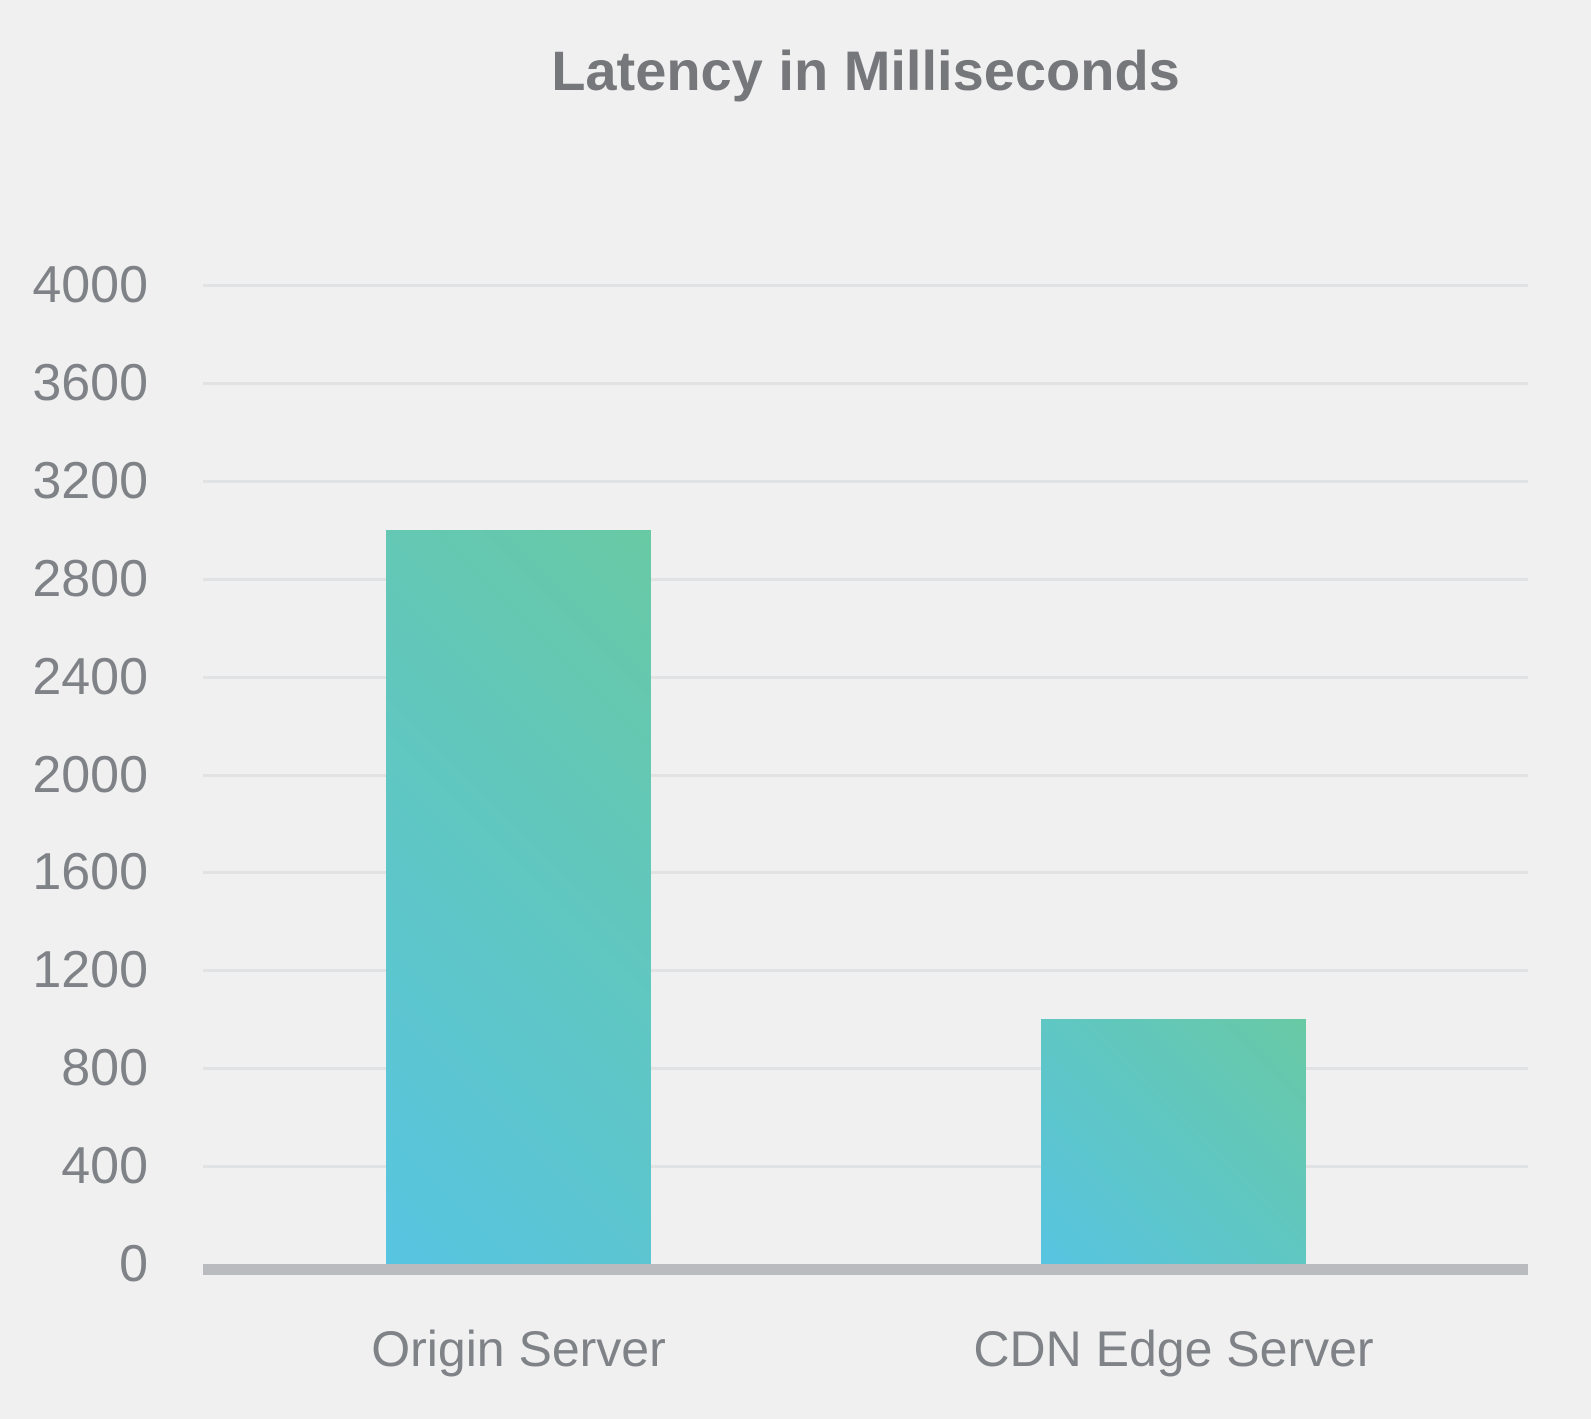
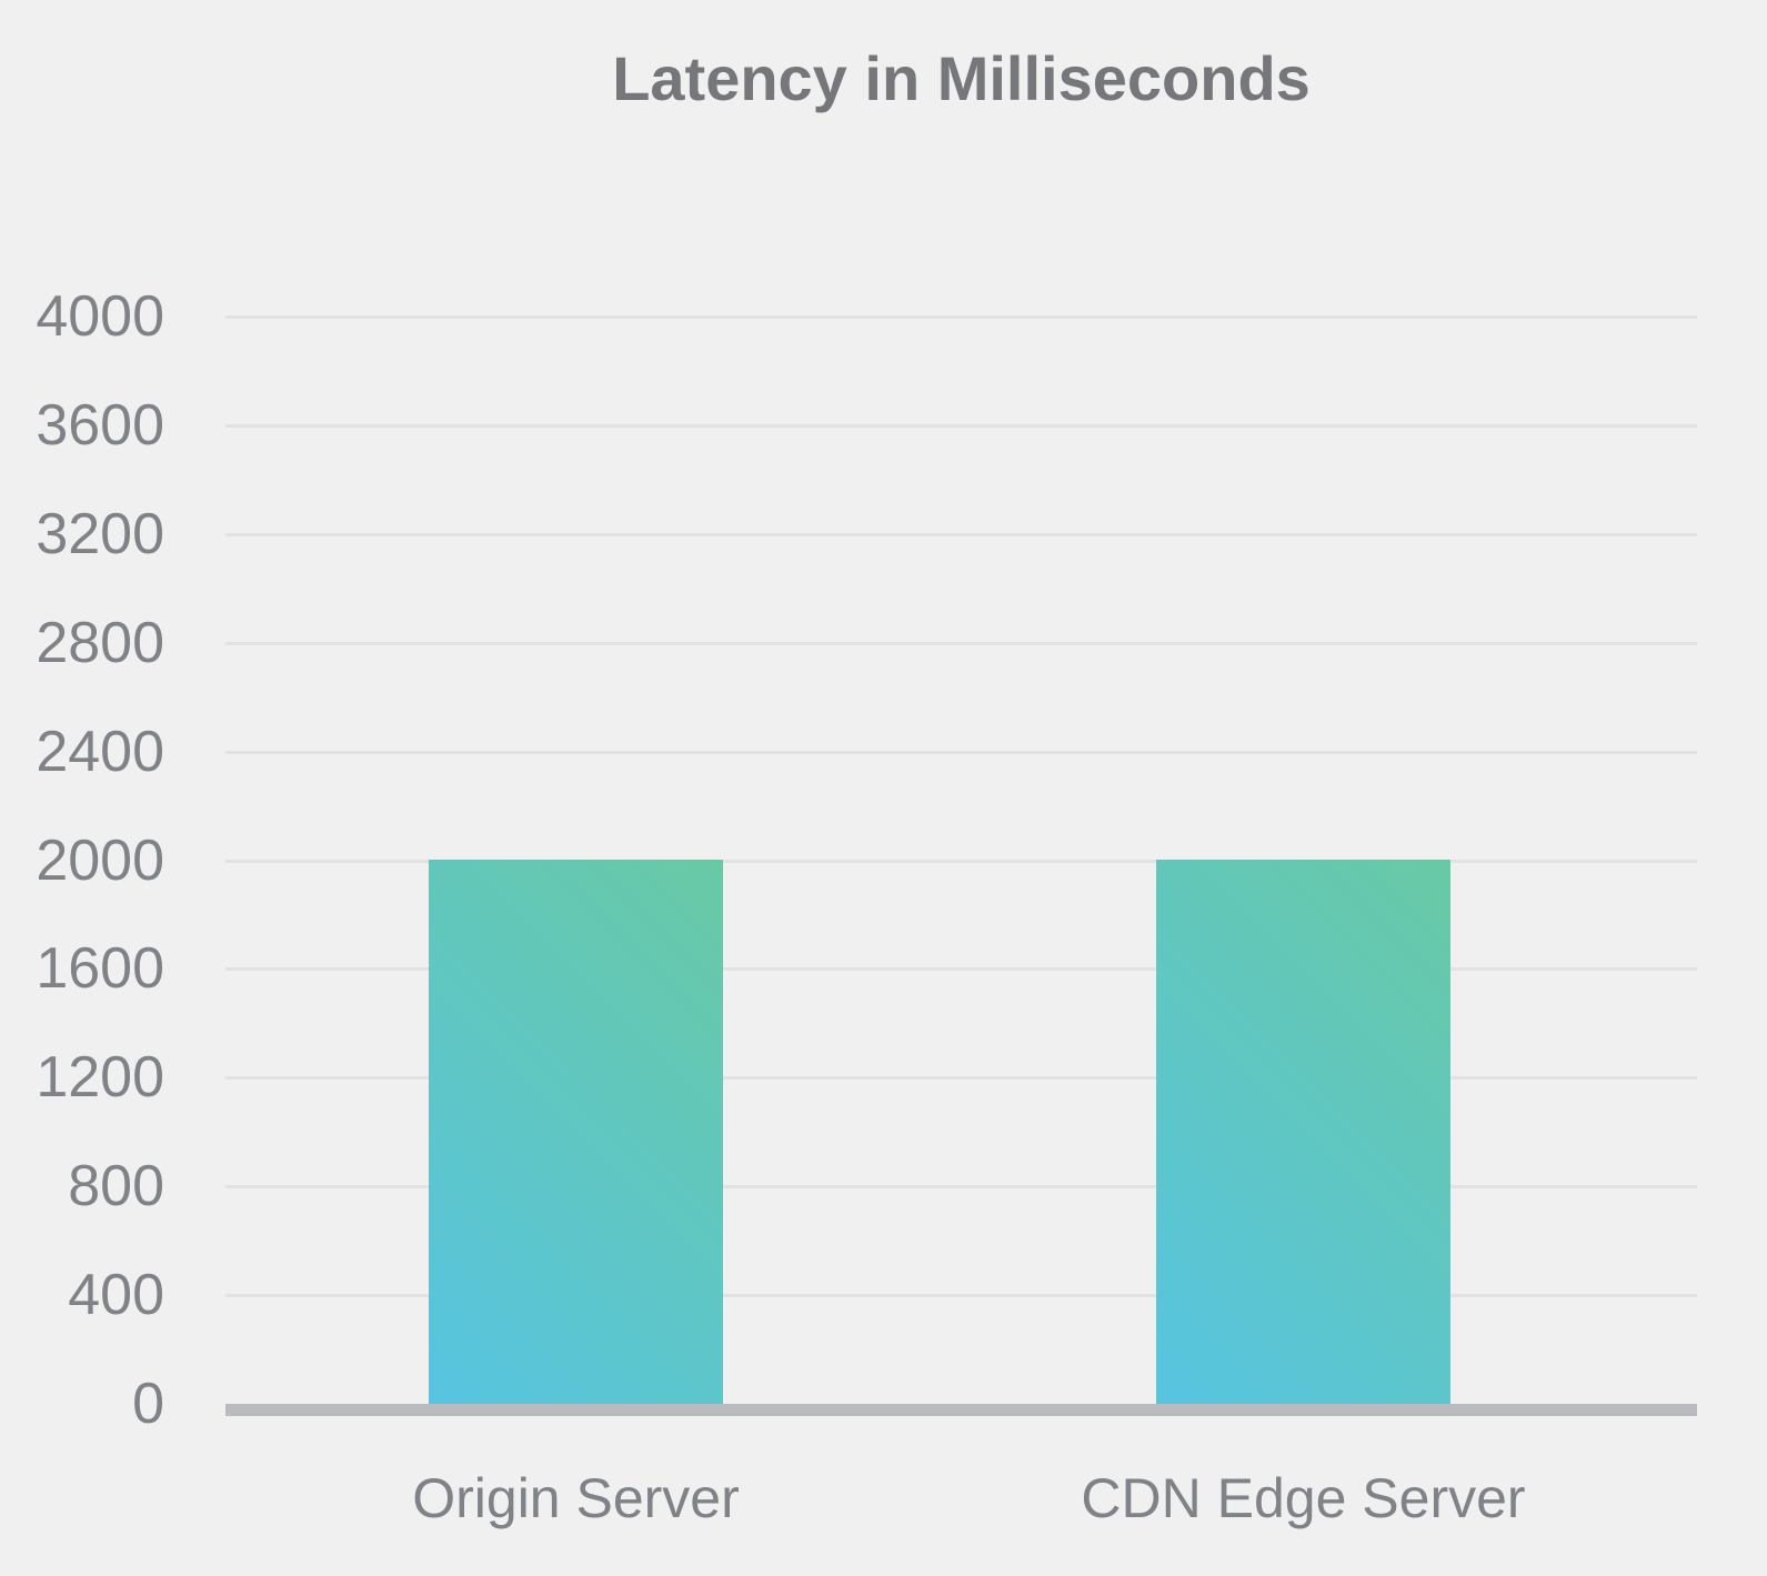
Origin Server: 3000 -> 2000
CDN Edge Server: 1000 -> 2000
